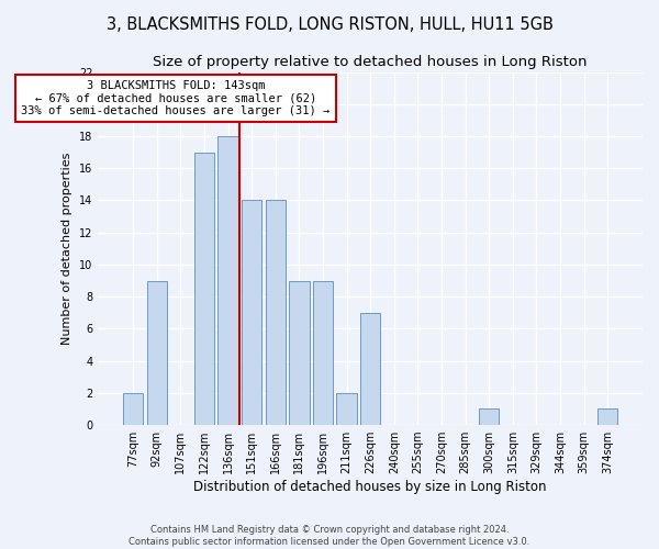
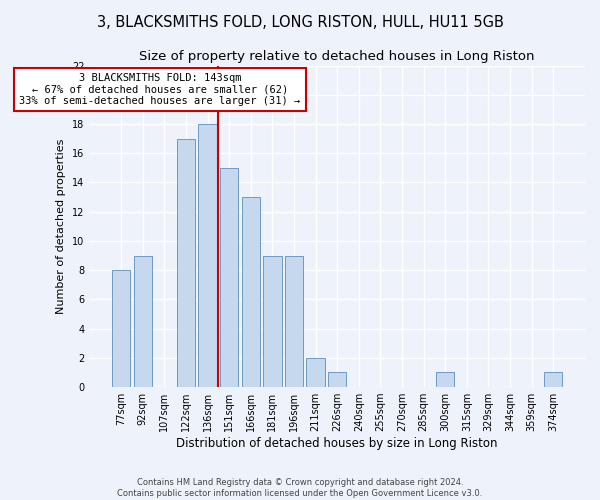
77sqm: 2 -> 8
151sqm: 14 -> 15
166sqm: 14 -> 13
226sqm: 7 -> 1
